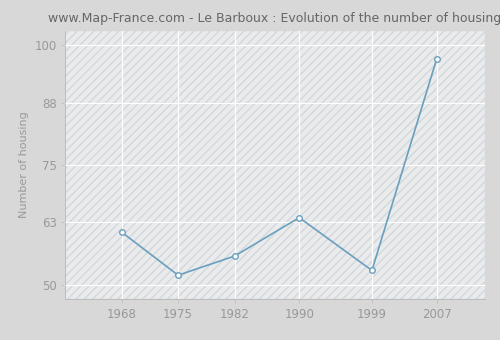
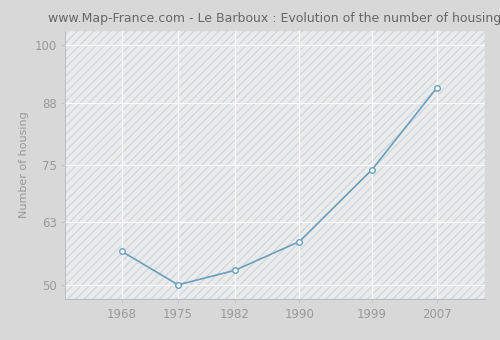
1968: 61 -> 57
1975: 52 -> 50
1982: 56 -> 53
1990: 64 -> 59
1999: 53 -> 74
2007: 97 -> 91
